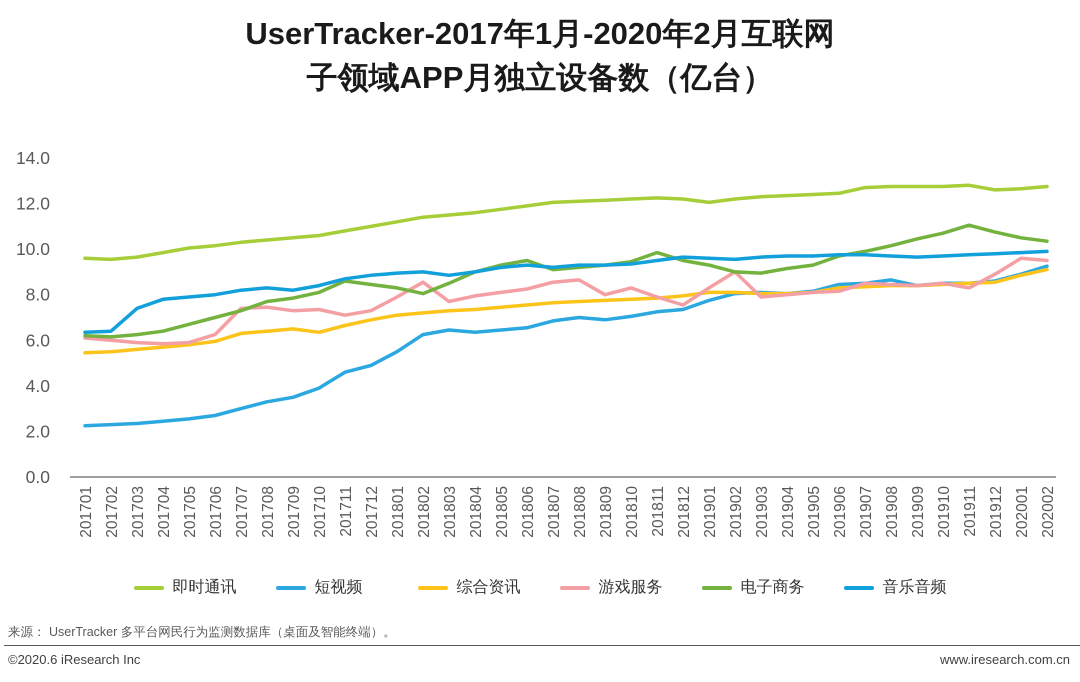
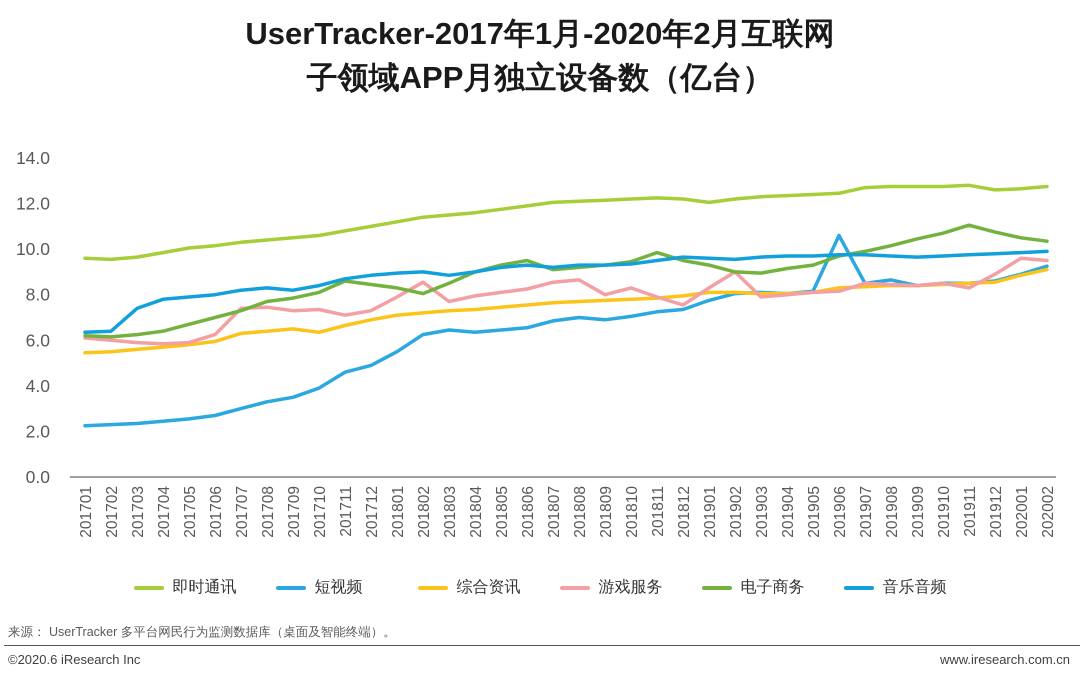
短视频/201906: 8.4 -> 10.6
